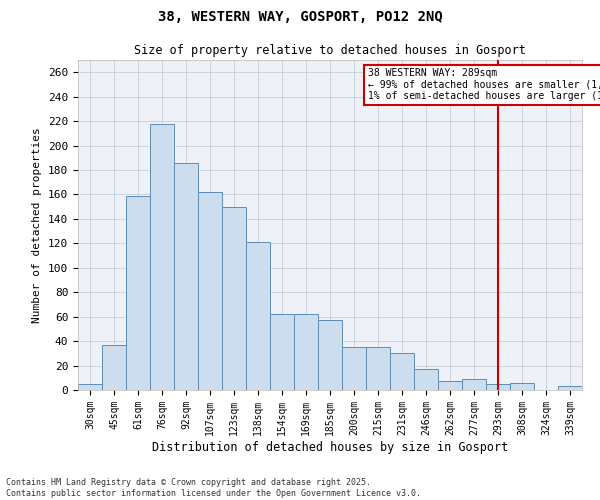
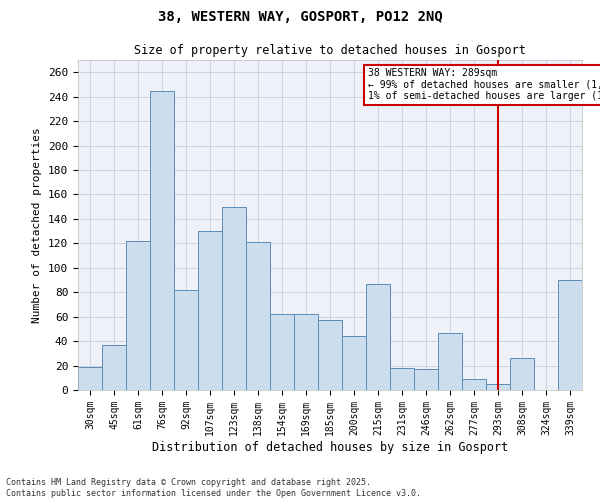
30sqm: 5 -> 19
61sqm: 159 -> 122
76sqm: 218 -> 245
92sqm: 186 -> 82
107sqm: 162 -> 130
200sqm: 35 -> 44
215sqm: 35 -> 87
231sqm: 30 -> 18
262sqm: 7 -> 47
308sqm: 6 -> 26
339sqm: 3 -> 90
